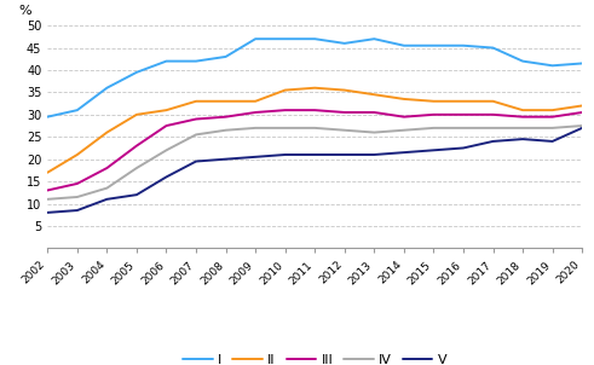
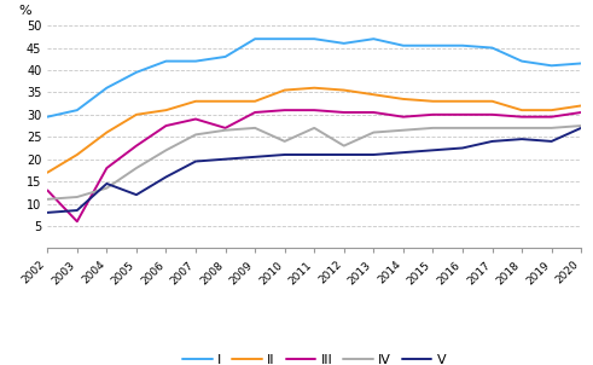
III/2003: 14.5 -> 6.0
V/2004: 11.0 -> 14.5
III/2008: 29.5 -> 27.0
IV/2010: 27.0 -> 24.0
IV/2012: 26.5 -> 23.0
